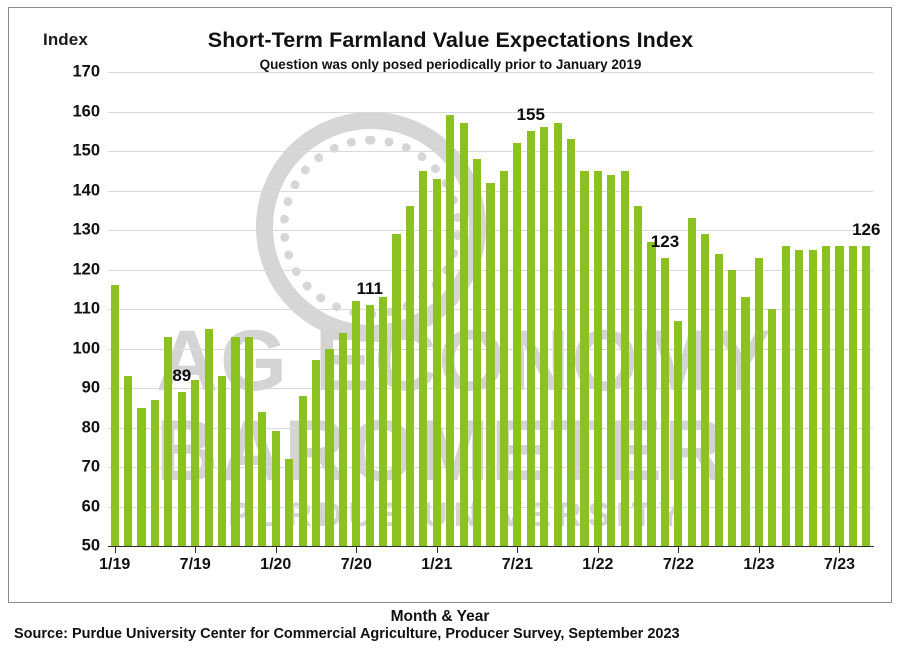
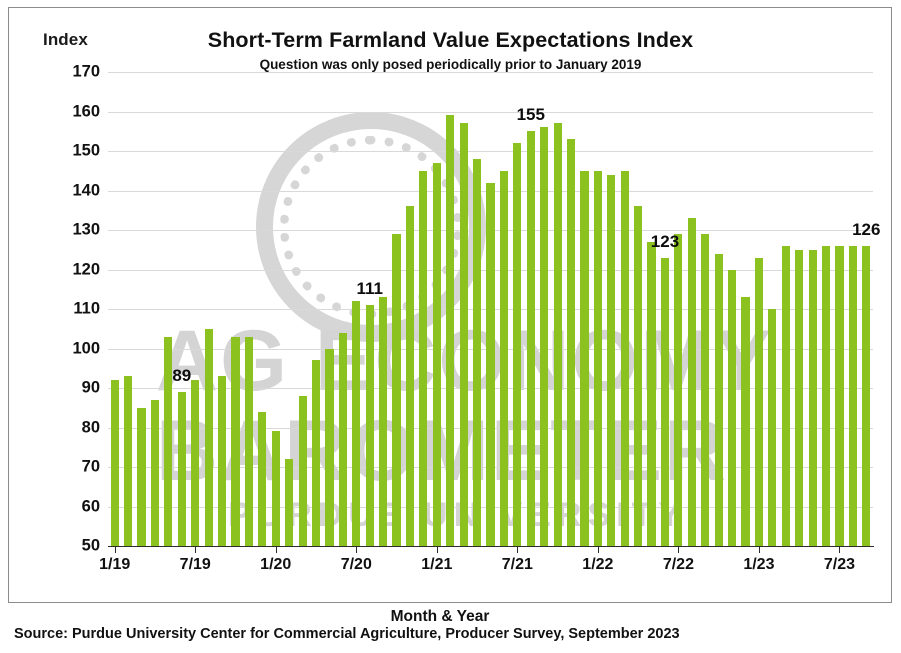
1/19: 116 -> 92
1/21: 143 -> 147
7/22: 107 -> 129
